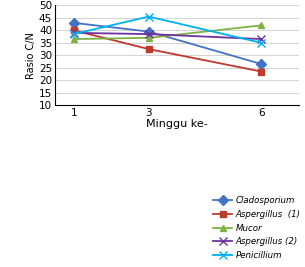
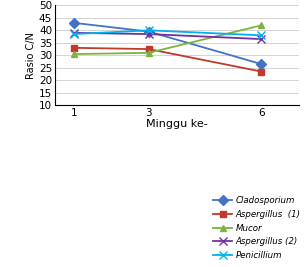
Aspergillus (1)/1: 40.0 -> 33.0
Mucor/1: 36.5 -> 30.5
Mucor/3: 37.0 -> 31.0
Penicillium/3: 45.5 -> 40.0
Penicillium/6: 35.0 -> 38.0
